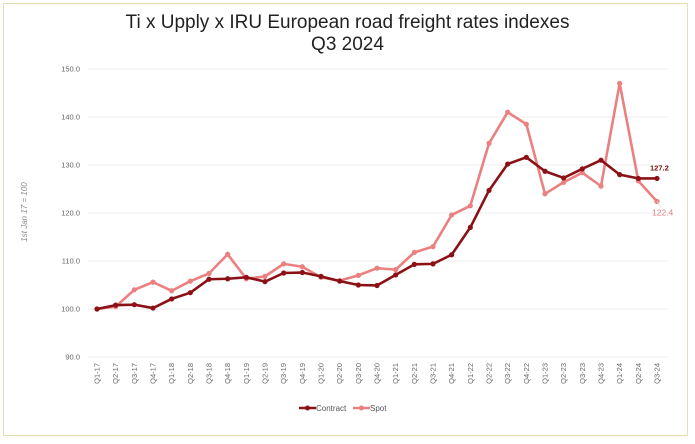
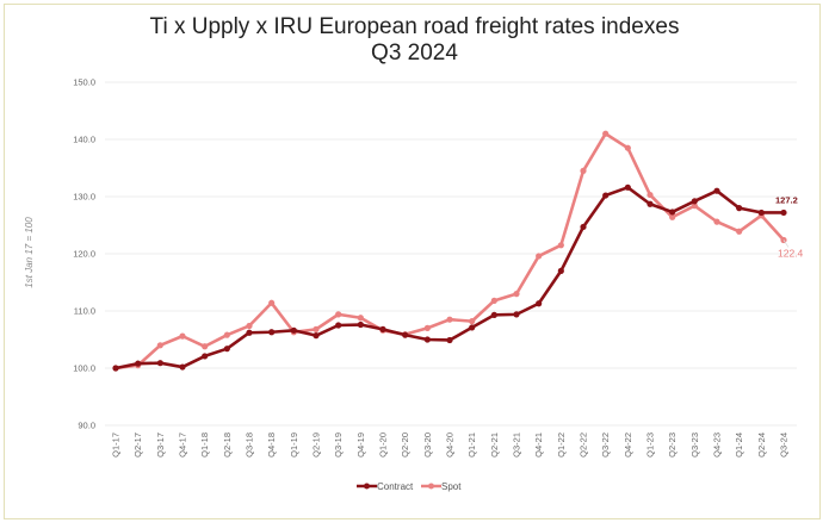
Spot/Q1-23: 124 -> 130
Spot/Q1-24: 147 -> 124
